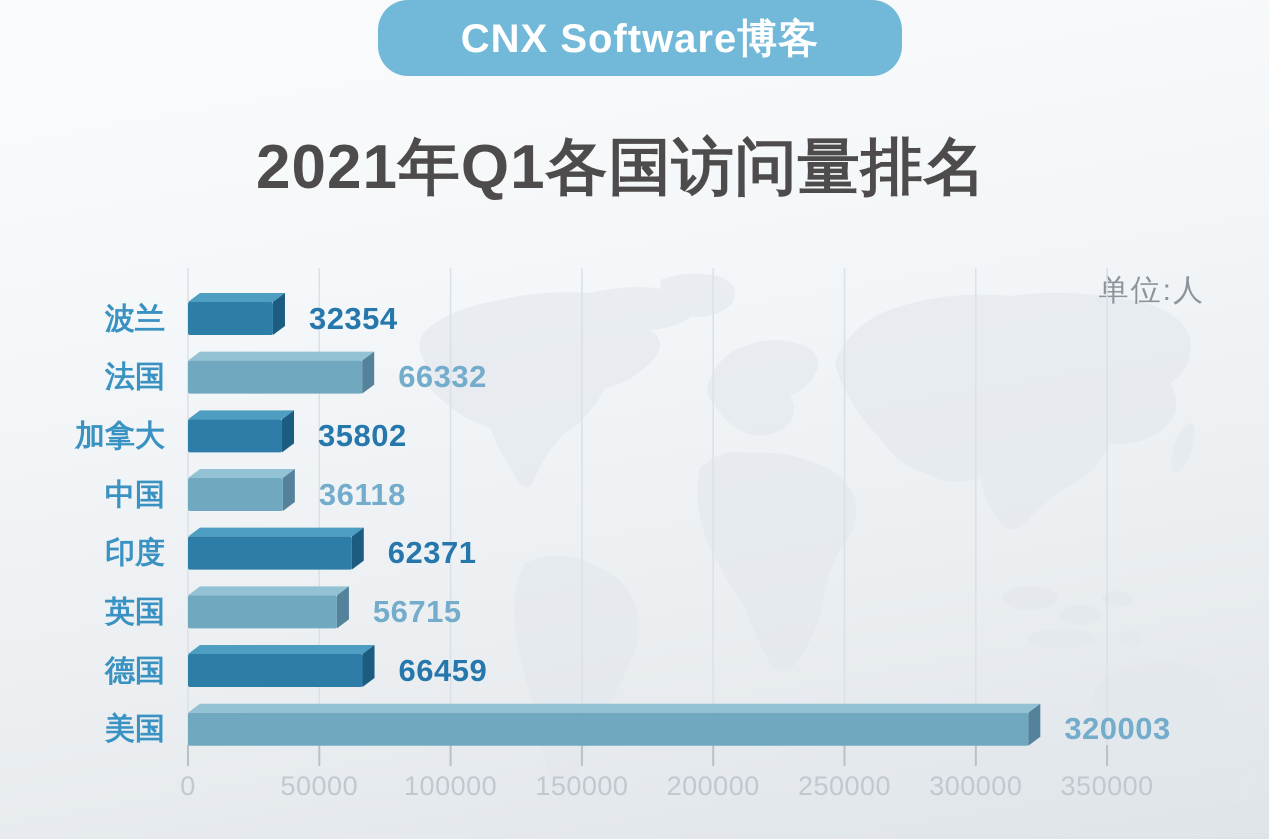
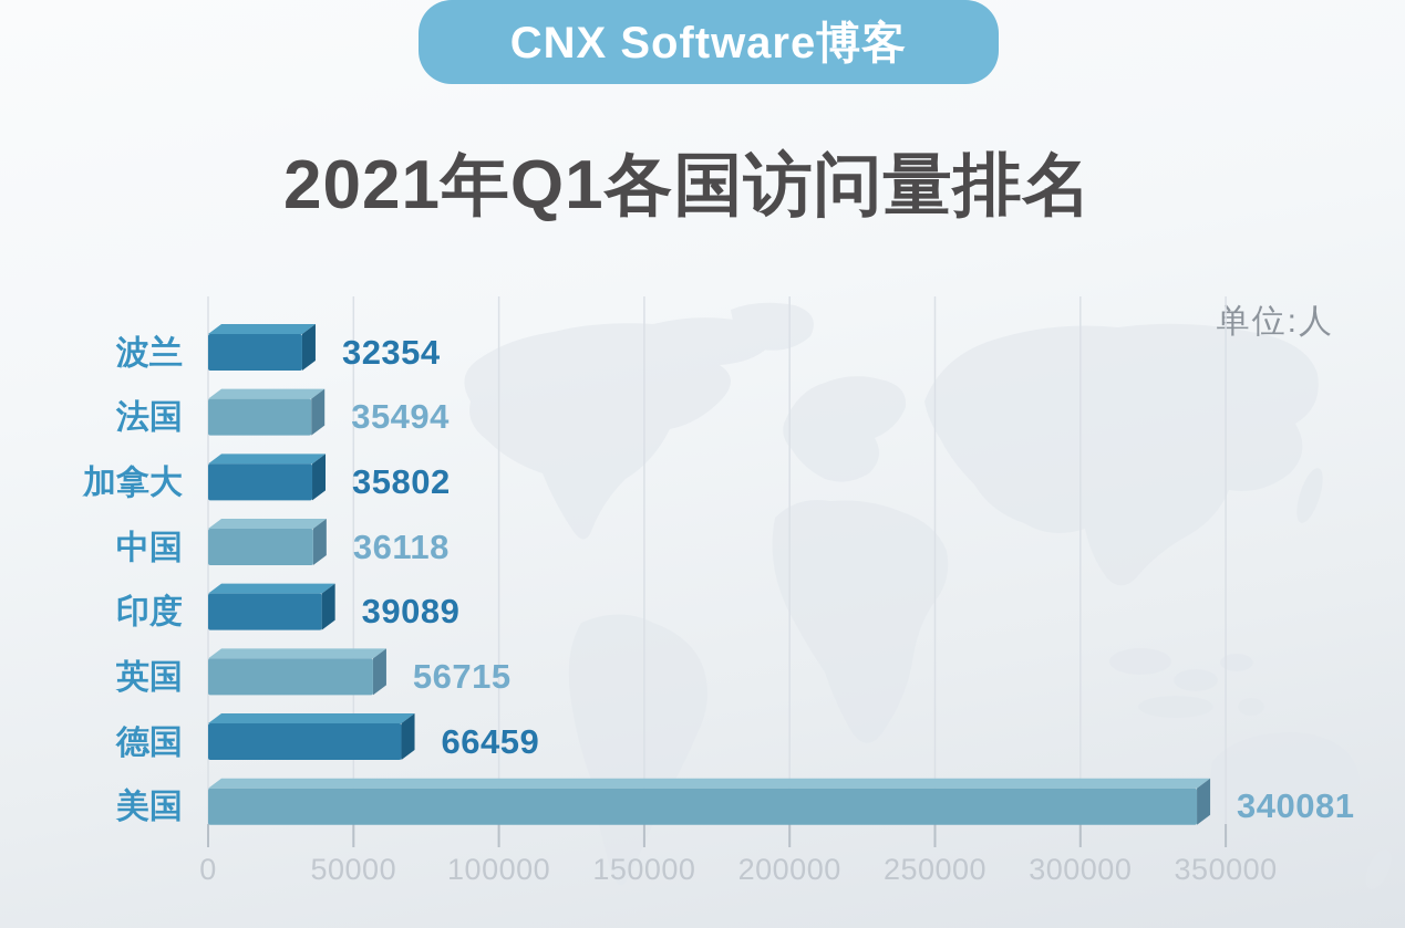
法国: 66332 -> 35494
印度: 62371 -> 39089
美国: 320003 -> 340081
